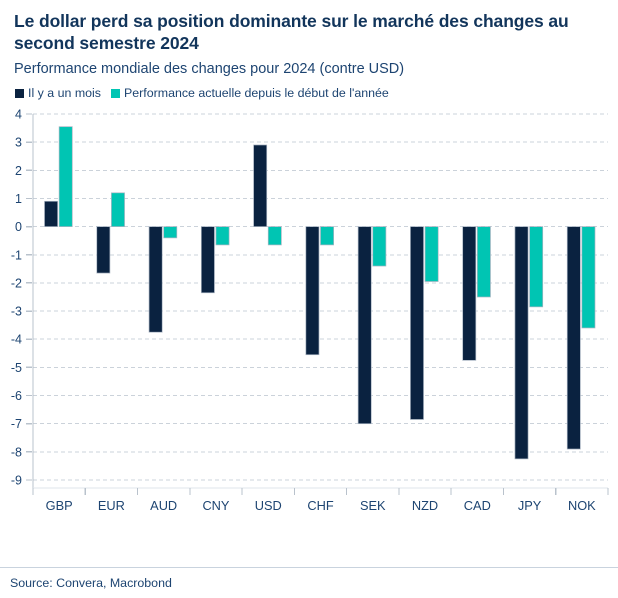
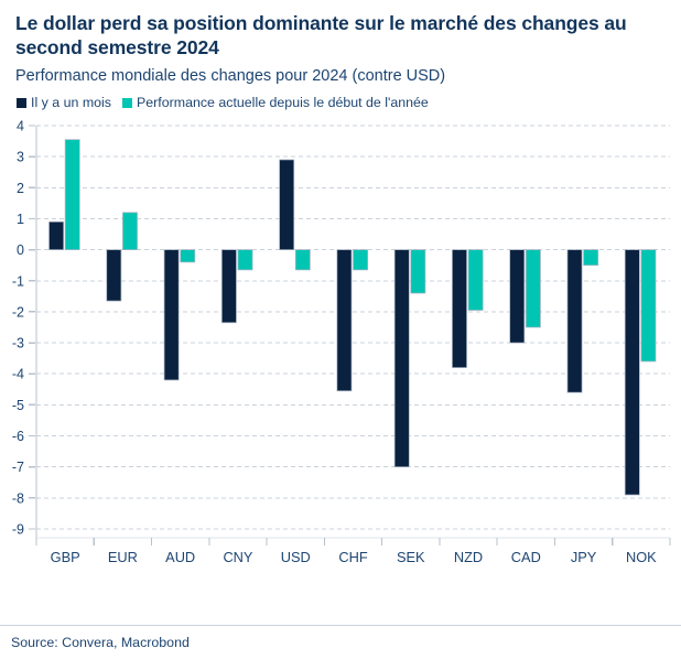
Il y a un mois/AUD: -3.8 -> -4.2
Il y a un mois/NZD: -6.8 -> -3.8
Il y a un mois/CAD: -4.8 -> -3.0
Il y a un mois/JPY: -8.2 -> -4.6
Performance actuelle depuis le début de l'année/JPY: -2.9 -> -0.5
